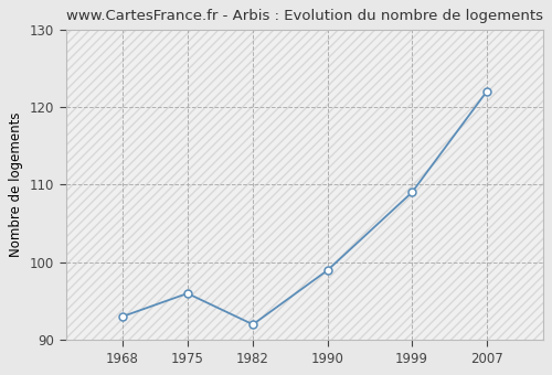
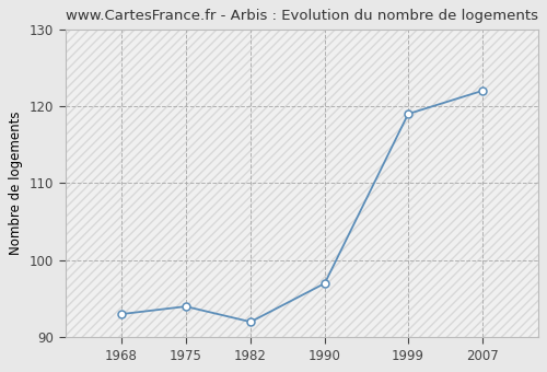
1975: 96 -> 94
1990: 99 -> 97
1999: 109 -> 119
